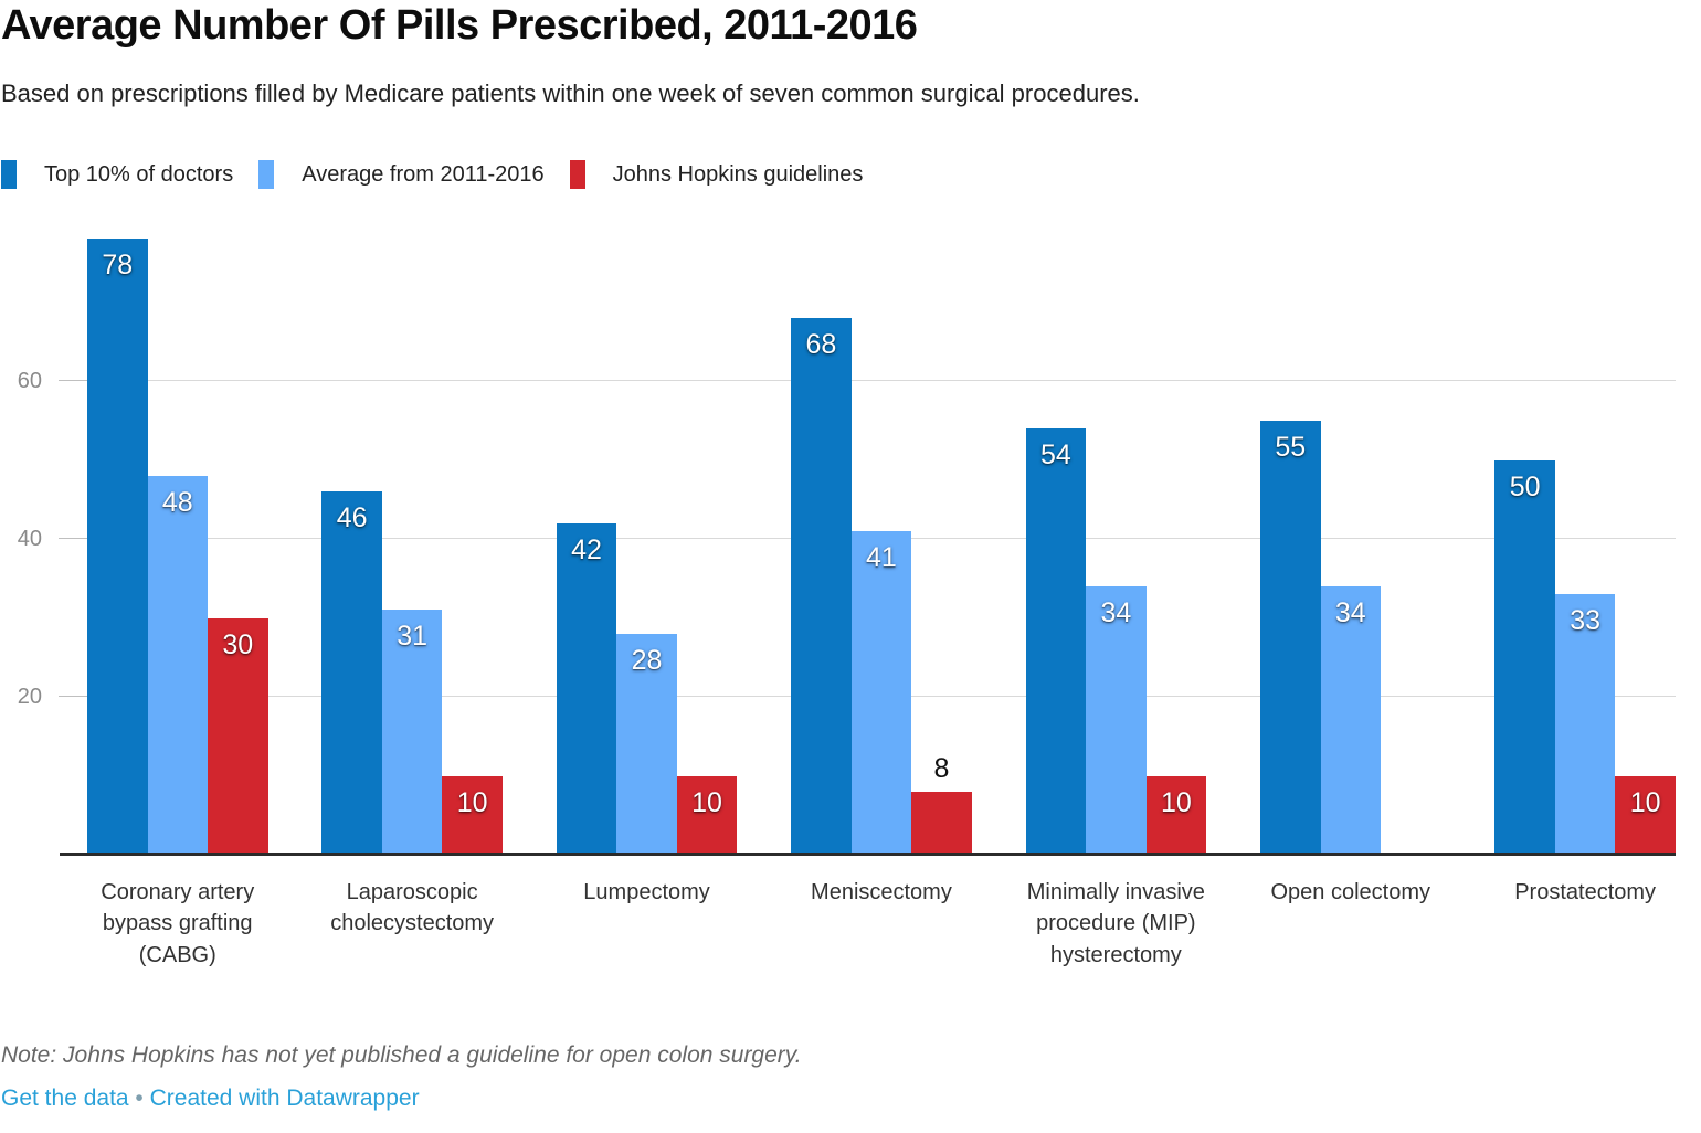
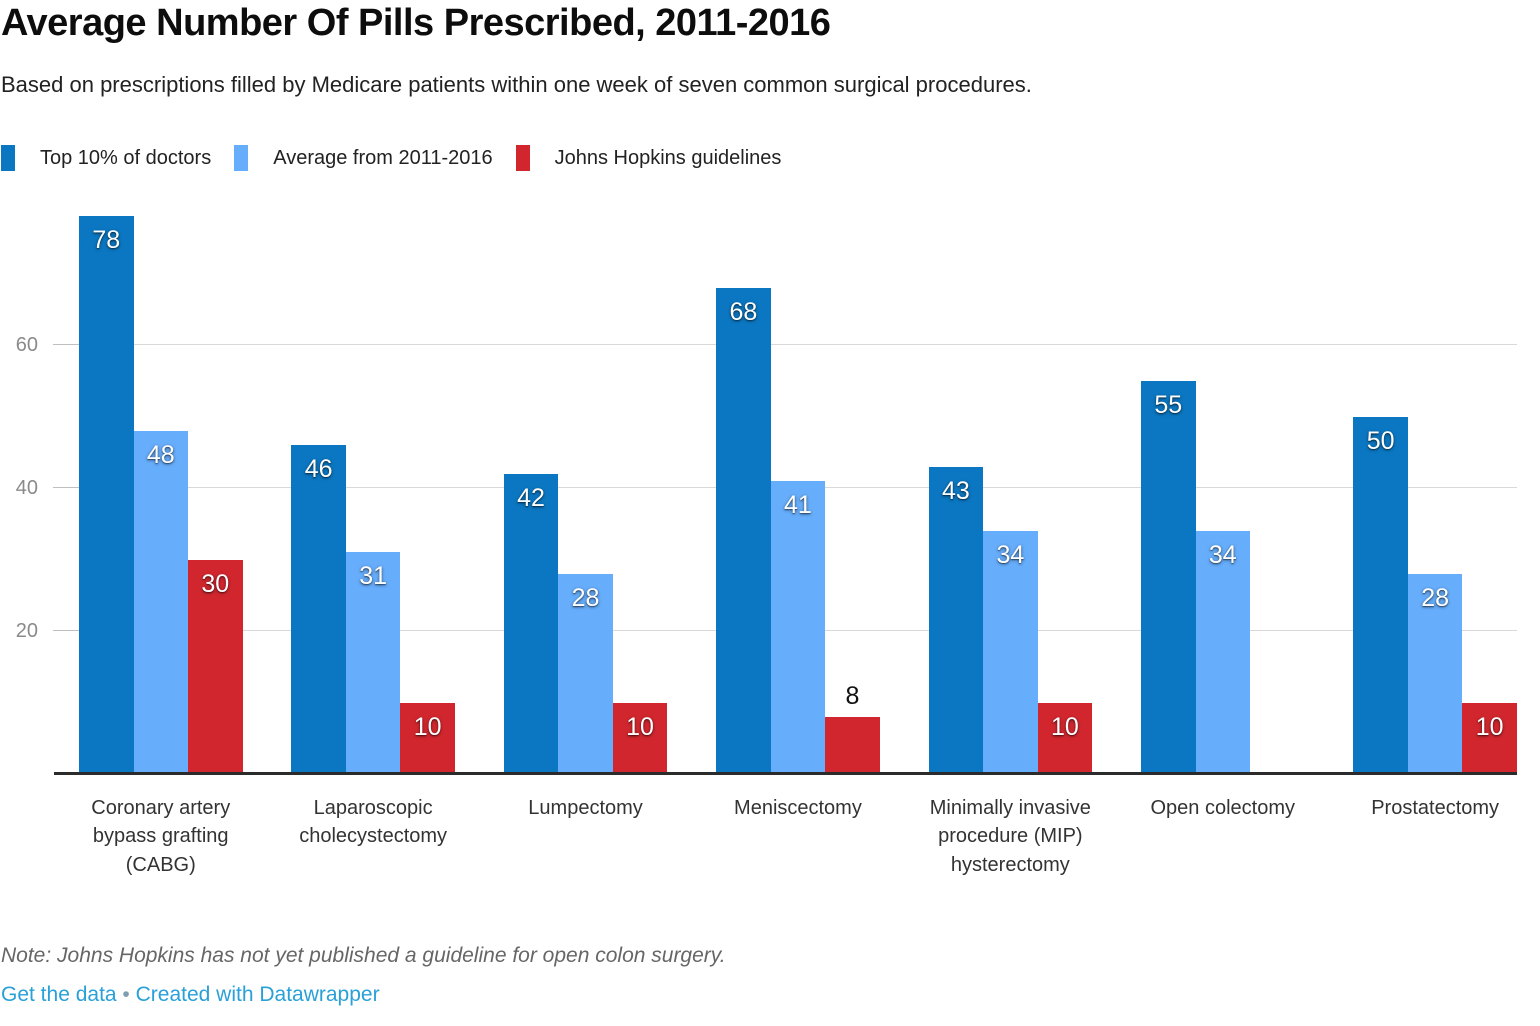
Top 10% of doctors/Minimally invasive procedure (MIP) hysterectomy: 54 -> 43
Average from 2011-2016/Prostatectomy: 33 -> 28
